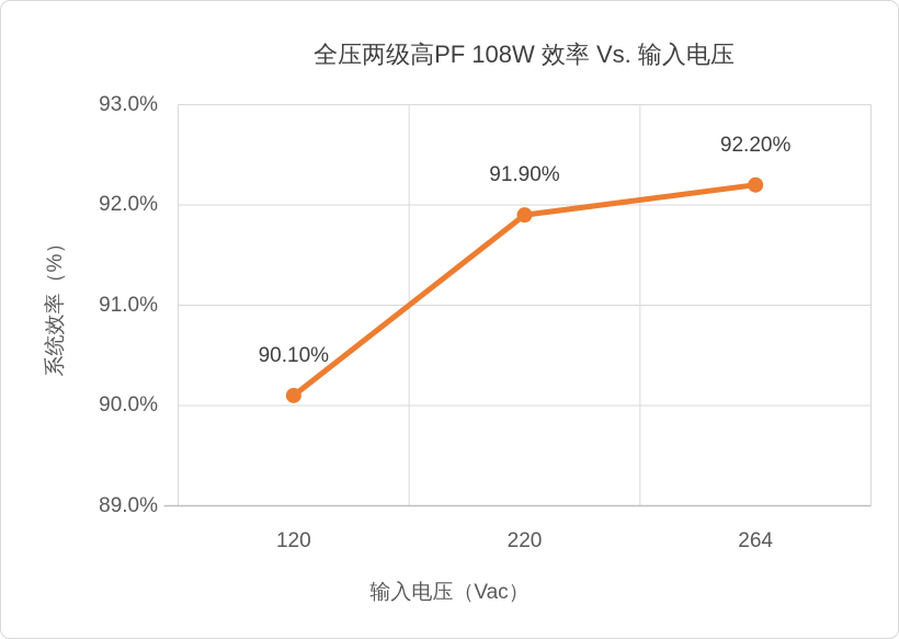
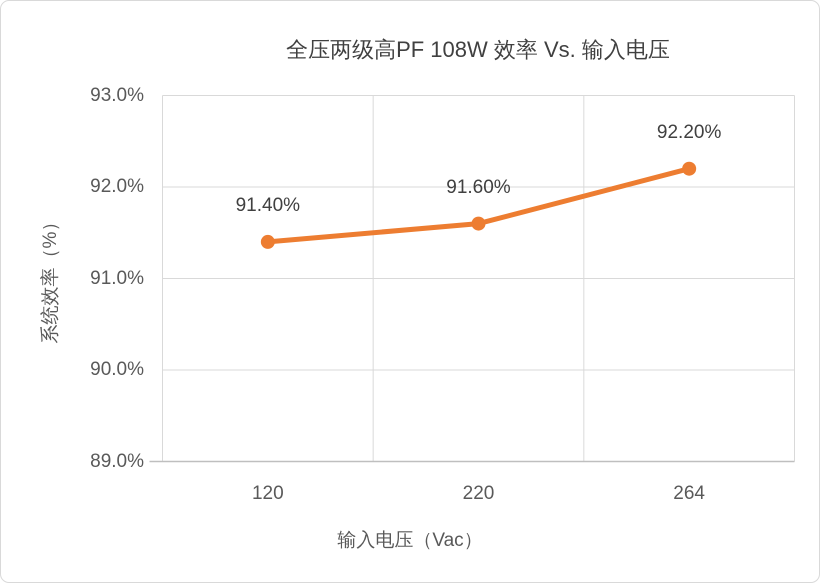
120: 90.10% -> 91.40%
220: 91.90% -> 91.60%
